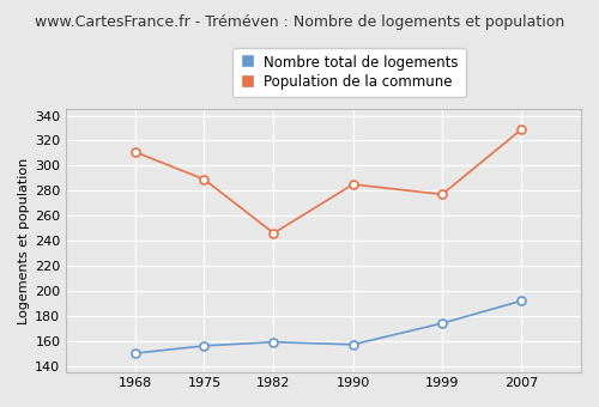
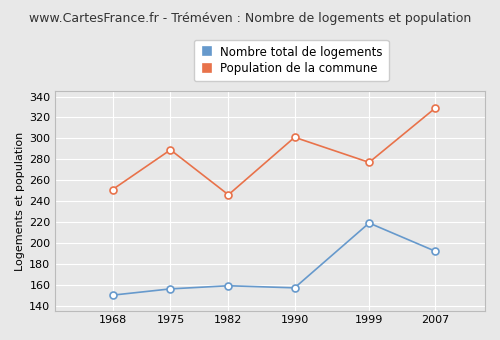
Population de la commune/1968: 311 -> 251
Population de la commune/1990: 285 -> 301
Nombre total de logements/1999: 174 -> 219
